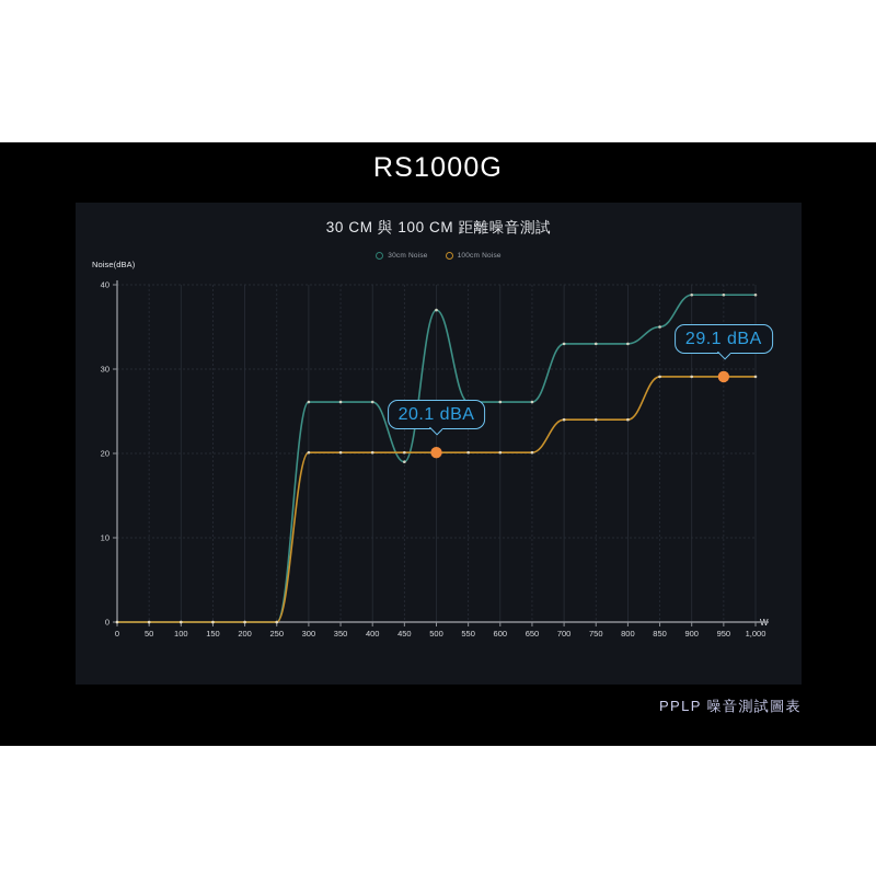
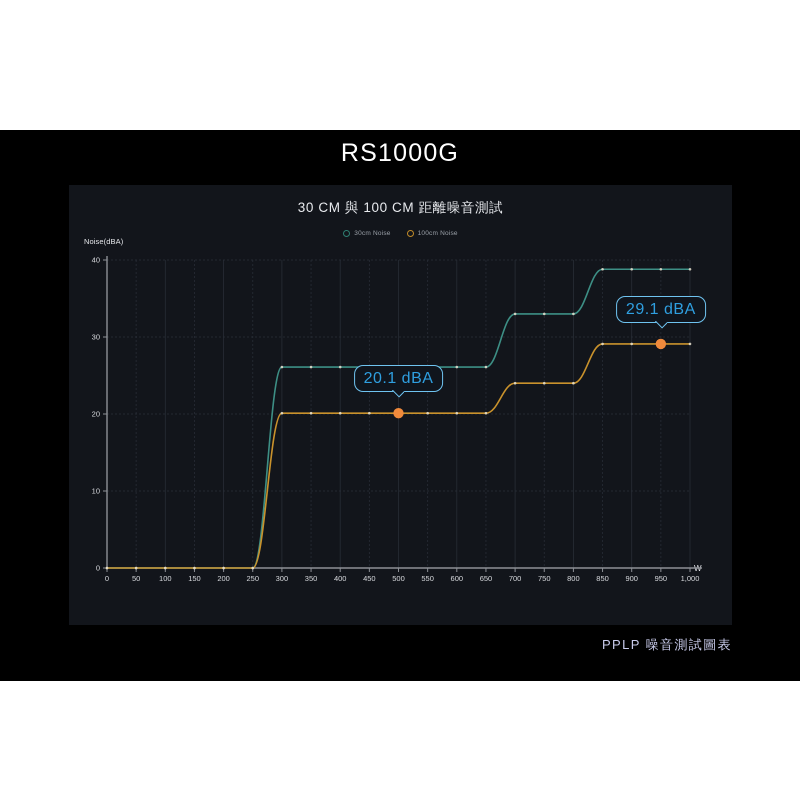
30cm Noise/450: 19 -> 26
30cm Noise/500: 37 -> 26
30cm Noise/850: 35 -> 39
